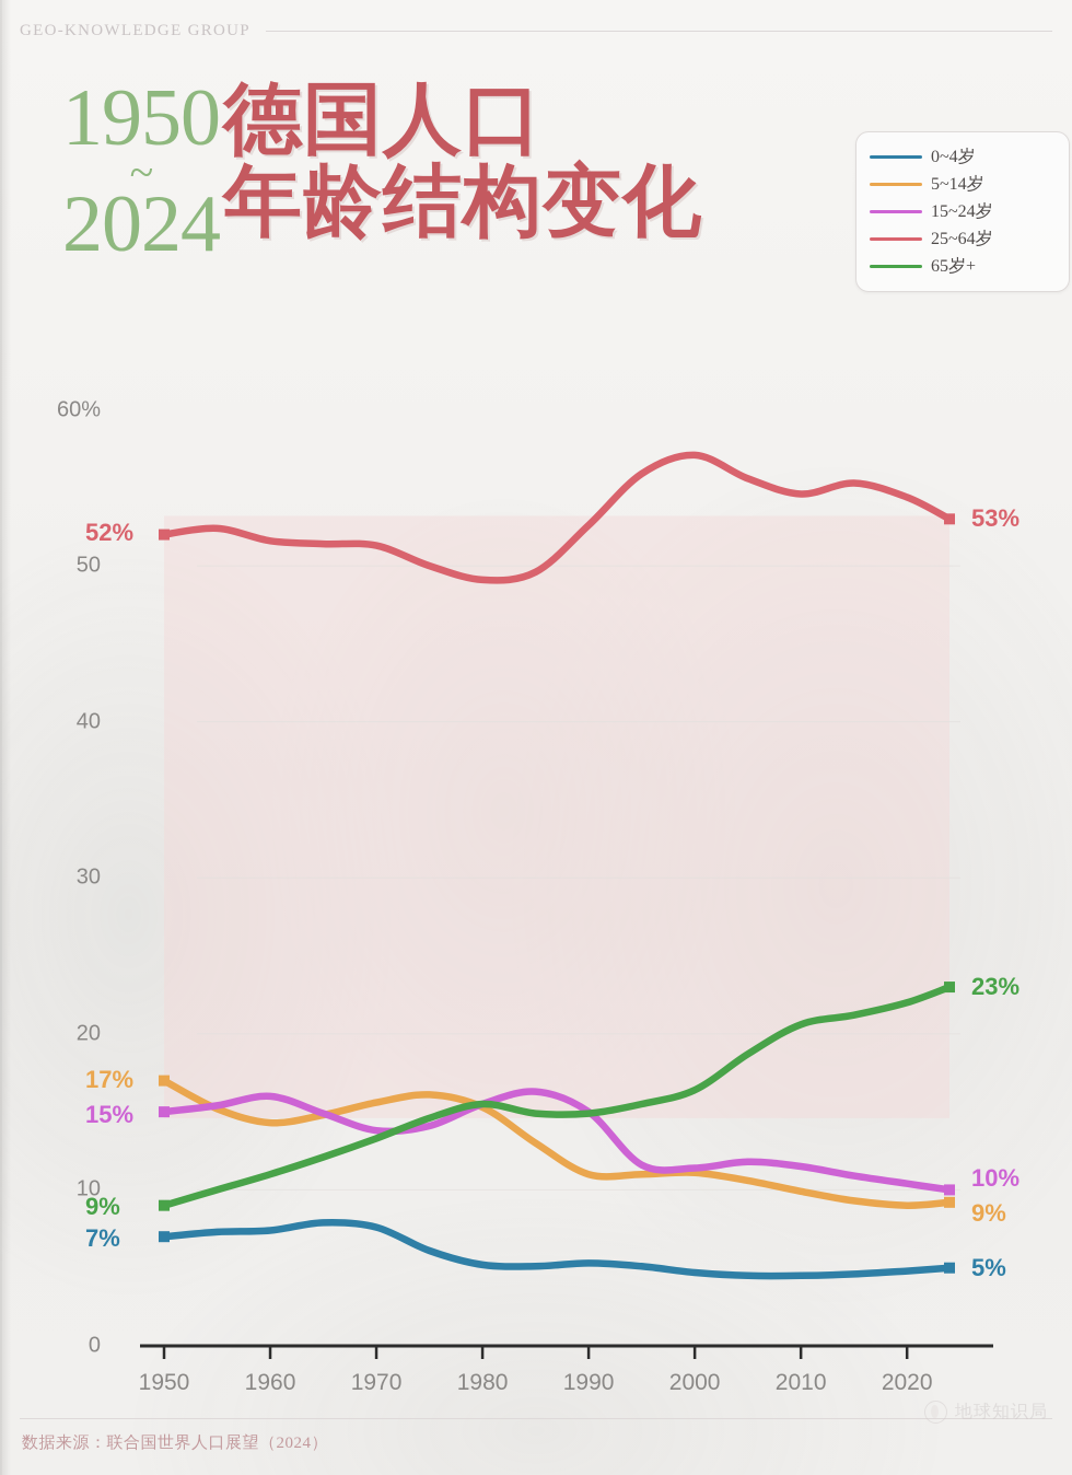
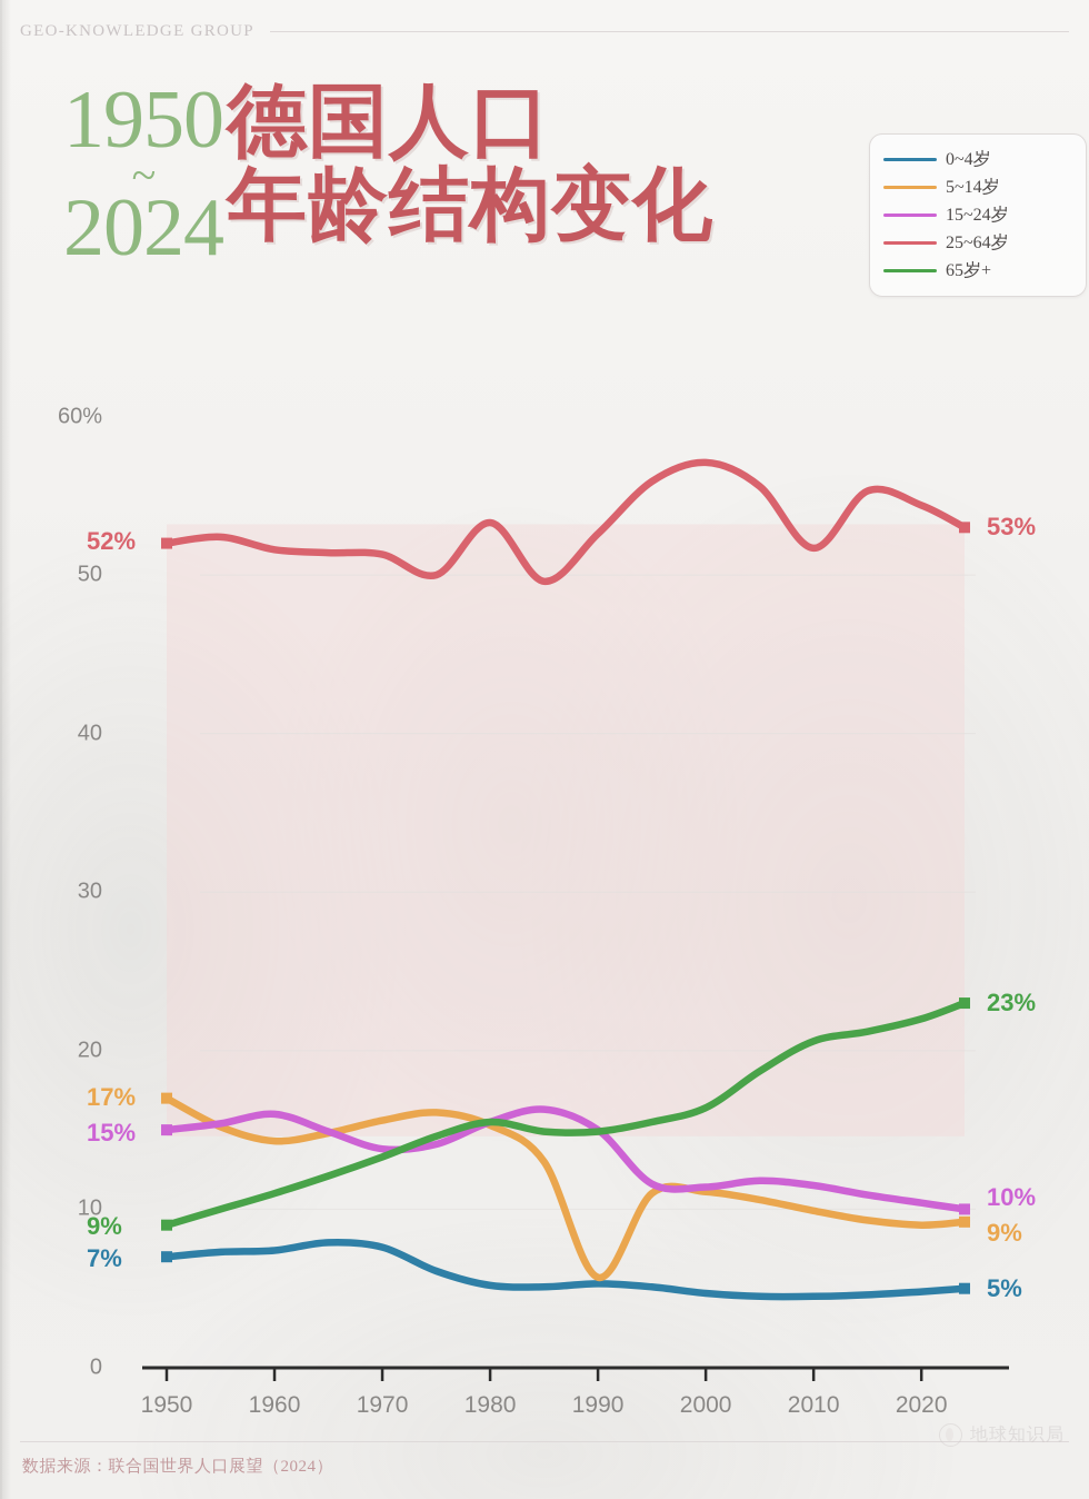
25~64岁/1980: 49.1% -> 53.3%
5~14岁/1990: 11.0% -> 5.7%
25~64岁/2010: 54.6% -> 51.7%
